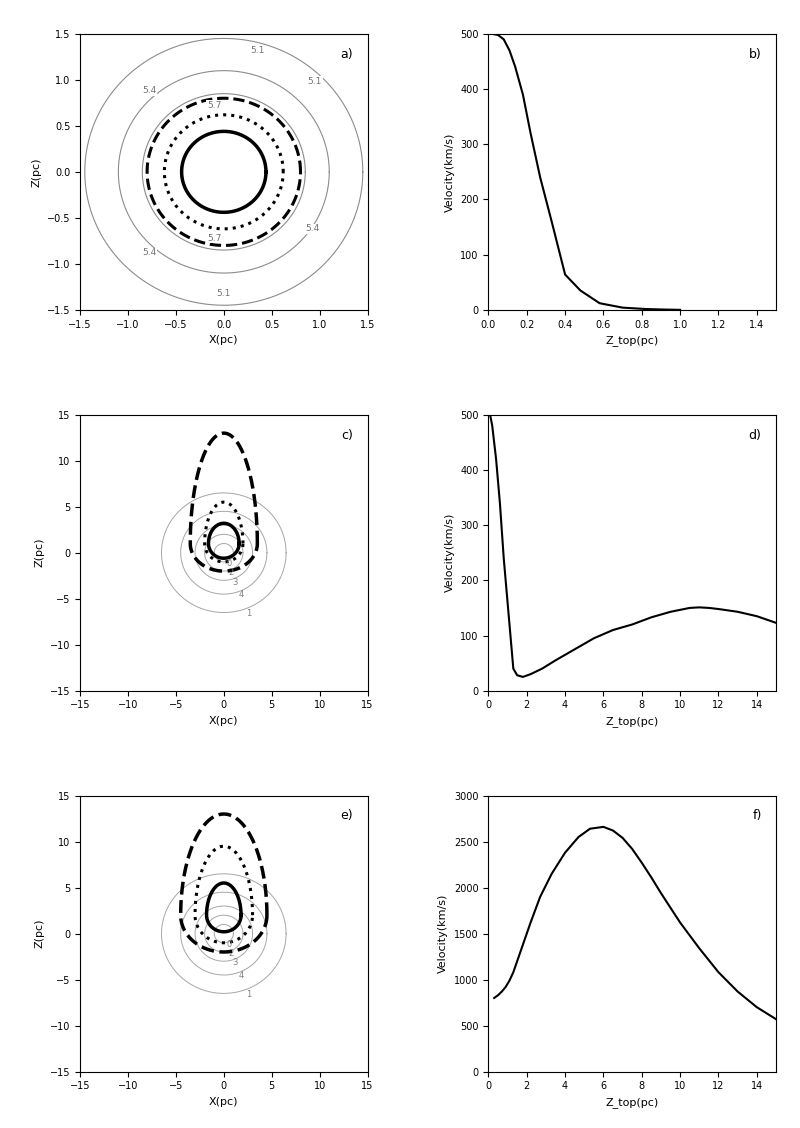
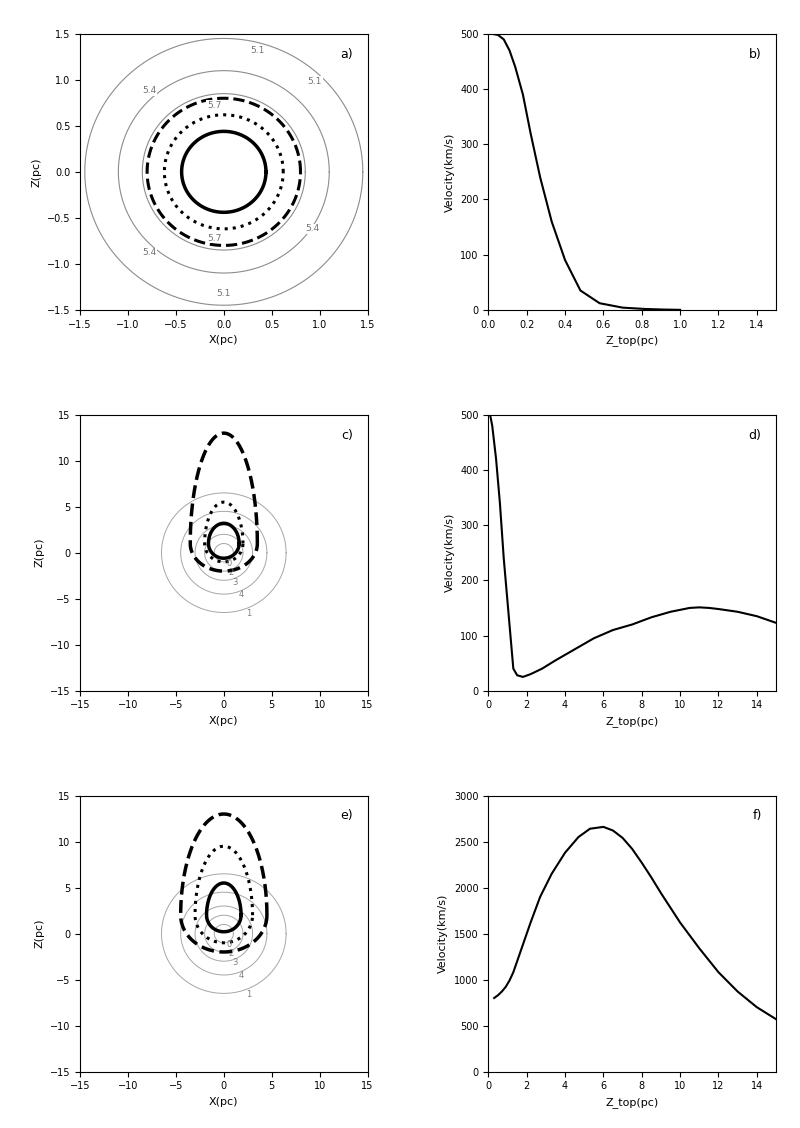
0.4: 64 -> 90
